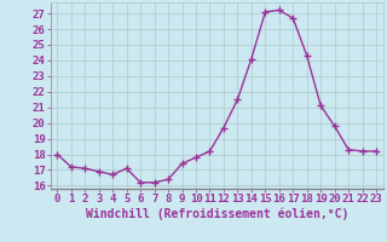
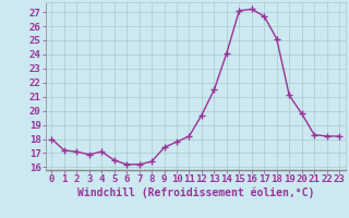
4: 16.7 -> 17.1
5: 17.1 -> 16.5
18: 24.3 -> 25.1
